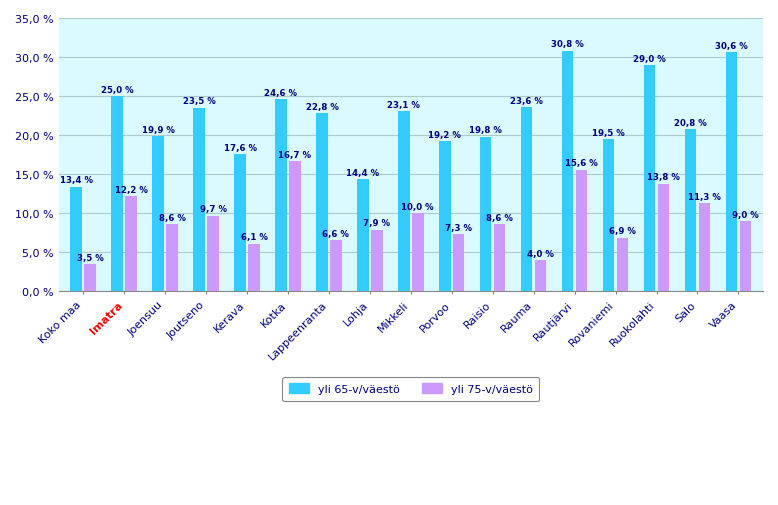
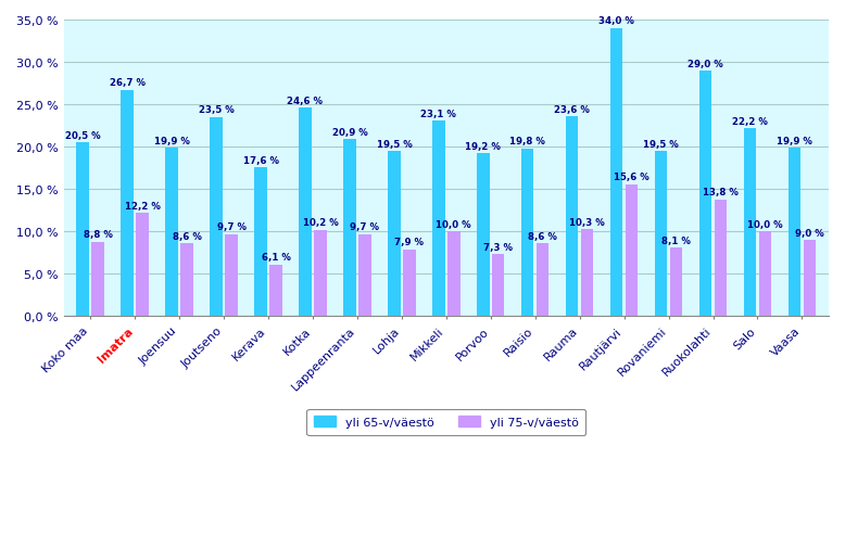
yli 65-v/väestö/Koko maa: 13,4 -> 20,5
yli 75-v/väestö/Koko maa: 3,5 -> 8,8
yli 65-v/väestö/Imatra: 25,0 -> 26,7
yli 75-v/väestö/Kotka: 16,7 -> 10,2
yli 65-v/väestö/Lappeenranta: 22,8 -> 20,9
yli 75-v/väestö/Lappeenranta: 6,6 -> 9,7
yli 65-v/väestö/Lohja: 14,4 -> 19,5
yli 75-v/väestö/Rauma: 4,0 -> 10,3
yli 65-v/väestö/Rautjärvi: 30,8 -> 34,0
yli 75-v/väestö/Rovaniemi: 6,9 -> 8,1
yli 65-v/väestö/Salo: 20,8 -> 22,2
yli 75-v/väestö/Salo: 11,3 -> 10,0
yli 65-v/väestö/Vaasa: 30,6 -> 19,9
